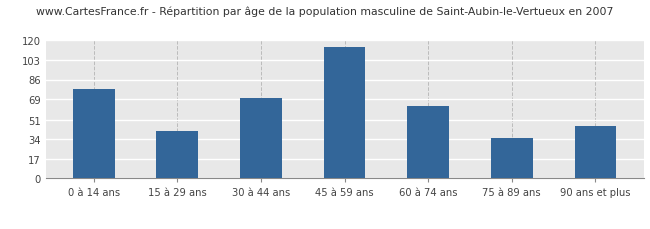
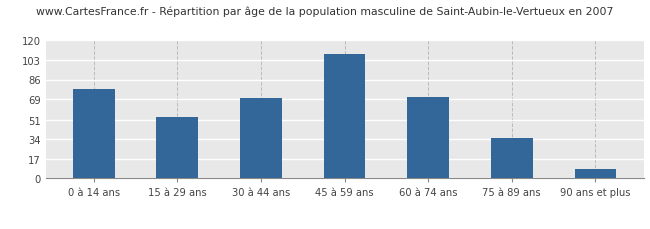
15 à 29 ans: 41 -> 53
45 à 59 ans: 114 -> 108
60 à 74 ans: 63 -> 71
90 ans et plus: 46 -> 8
